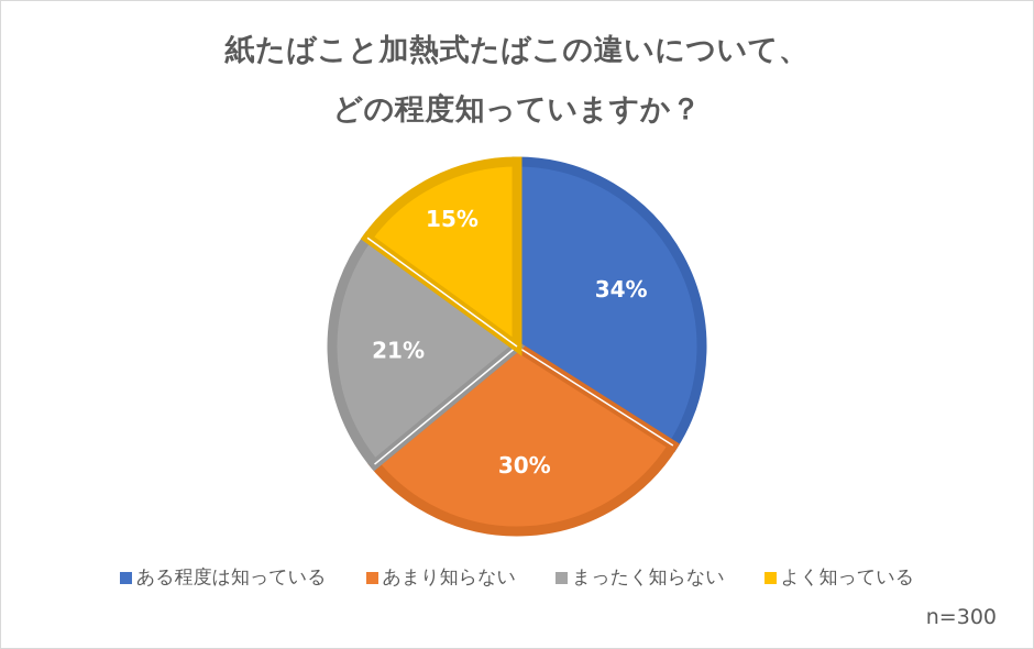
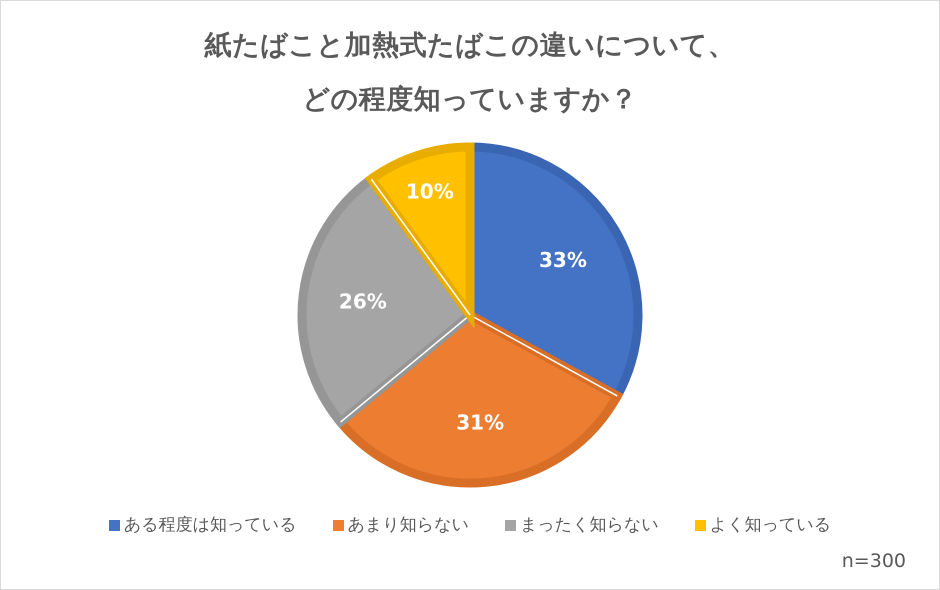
ある程度は知っている: 34% -> 33%
あまり知らない: 30% -> 31%
まったく知らない: 21% -> 26%
よく知っている: 15% -> 10%
